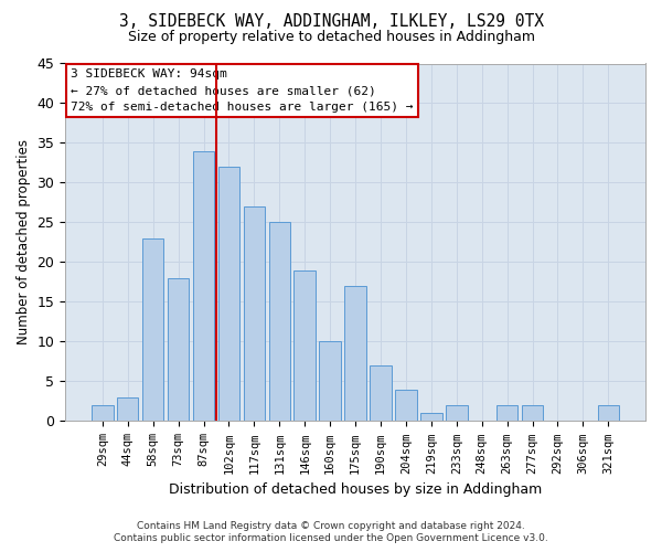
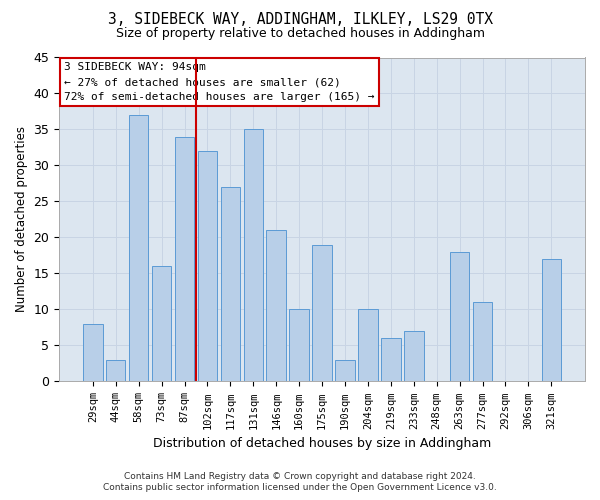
29sqm: 2 -> 8
58sqm: 23 -> 37
73sqm: 18 -> 16
131sqm: 25 -> 35
146sqm: 19 -> 21
175sqm: 17 -> 19
190sqm: 7 -> 3
204sqm: 4 -> 10
219sqm: 1 -> 6
233sqm: 2 -> 7
263sqm: 2 -> 18
277sqm: 2 -> 11
321sqm: 2 -> 17
